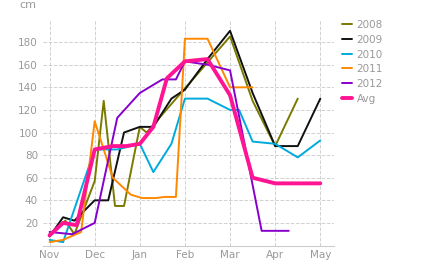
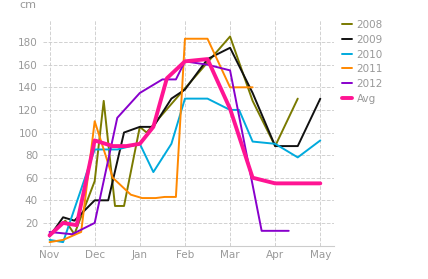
Avg/Dec: 85 -> 93
2009/Mar: 190 -> 175
Avg/Mar: 133 -> 121
